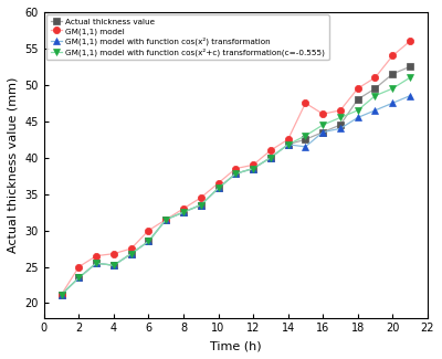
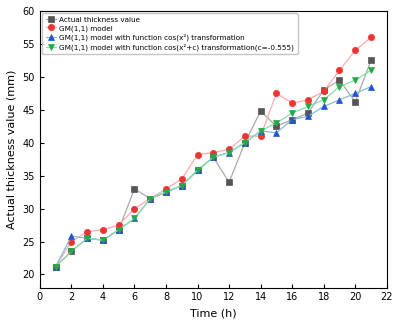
GM(1,1) model with function cos(x²) transformation/2: 23.5 -> 25.8
Actual thickness value/6: 28.5 -> 33.0
GM(1,1) model/10: 36.5 -> 38.2
Actual thickness value/12: 38.5 -> 34.0
Actual thickness value/14: 41.8 -> 44.8
GM(1,1) model/14: 42.5 -> 41.0
GM(1,1) model/18: 49.5 -> 47.8
Actual thickness value/20: 51.5 -> 46.2
